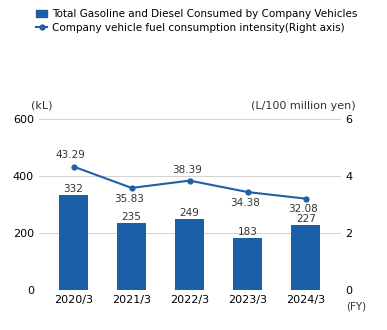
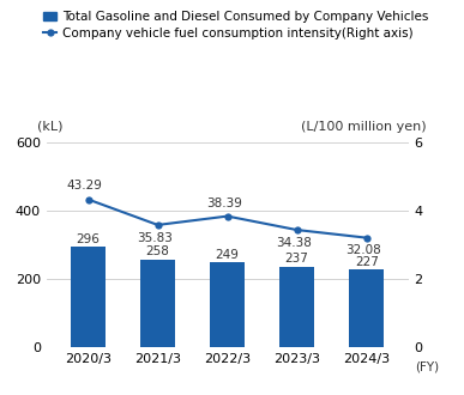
Total Gasoline and Diesel Consumed by Company Vehicles/2020/3: 332 -> 296
Total Gasoline and Diesel Consumed by Company Vehicles/2021/3: 235 -> 258
Total Gasoline and Diesel Consumed by Company Vehicles/2023/3: 183 -> 237
